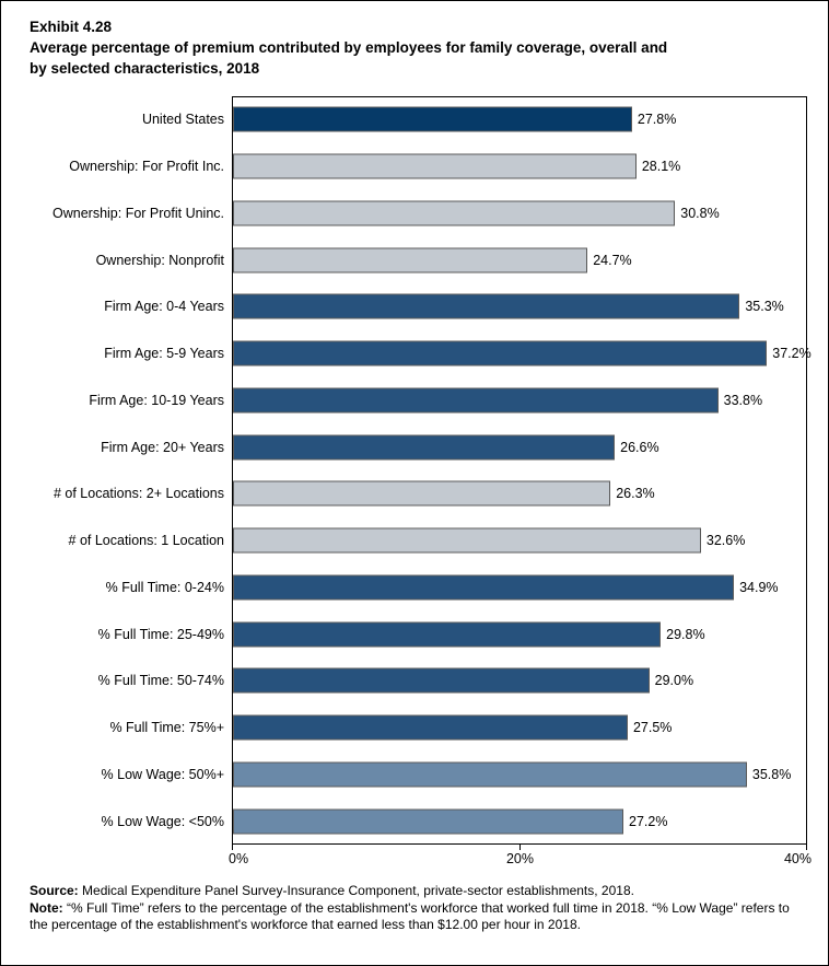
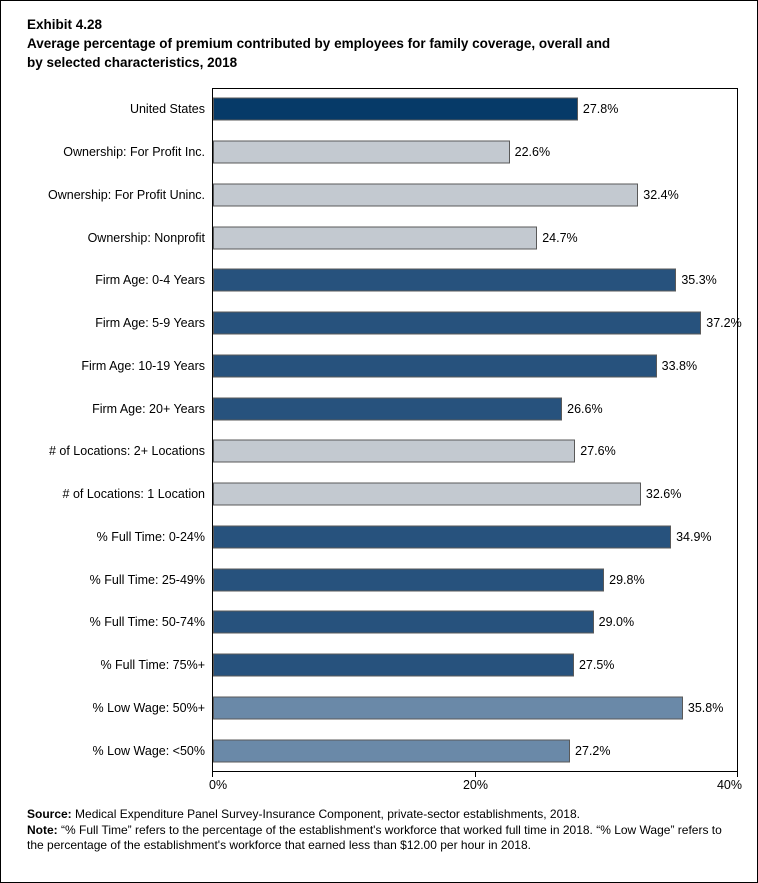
Ownership: For Profit Inc.: 28.1% -> 22.6%
Ownership: For Profit Uninc.: 30.8% -> 32.4%
# of Locations: 2+ Locations: 26.3% -> 27.6%
